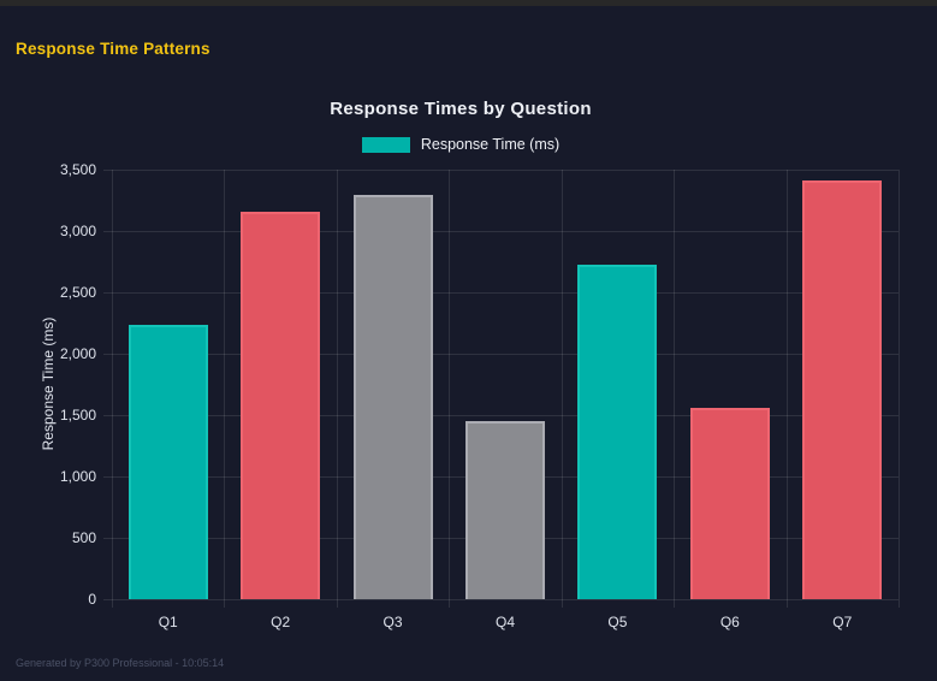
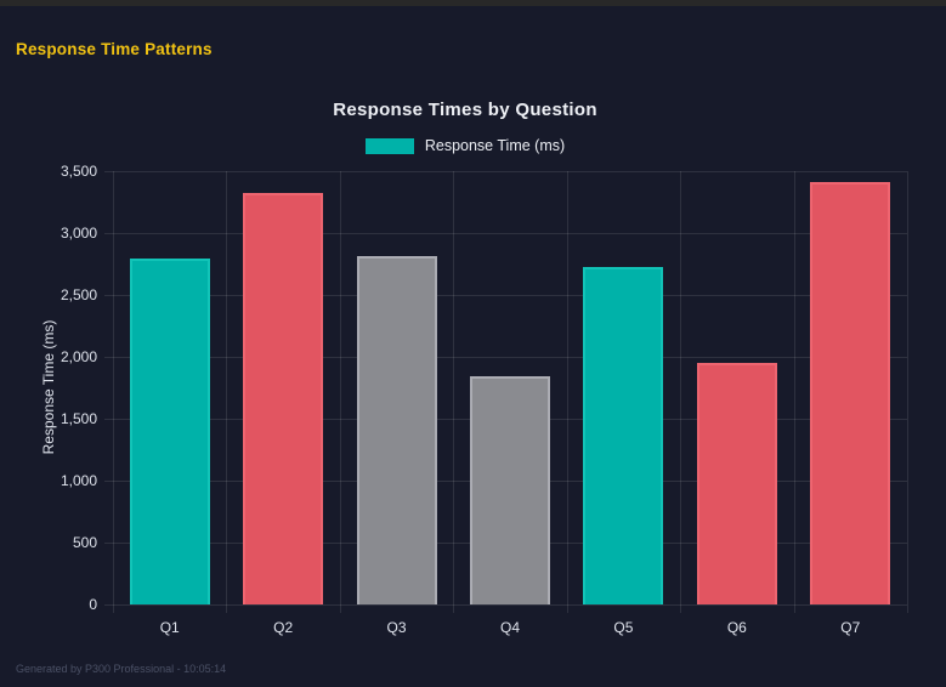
Q1: 2240 -> 2800
Q2: 3160 -> 3320
Q3: 3290 -> 2810
Q4: 1450 -> 1840
Q6: 1560 -> 1950
